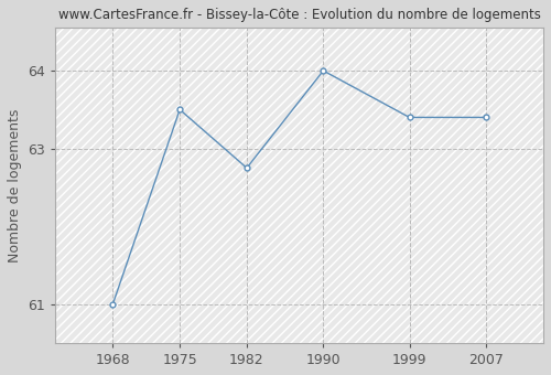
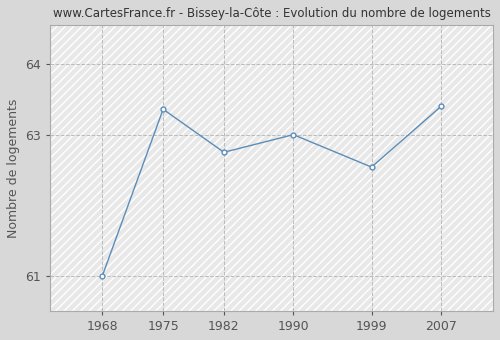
1975: 63.50 -> 63.36
1990: 64.00 -> 63.00
1999: 63.40 -> 62.54
